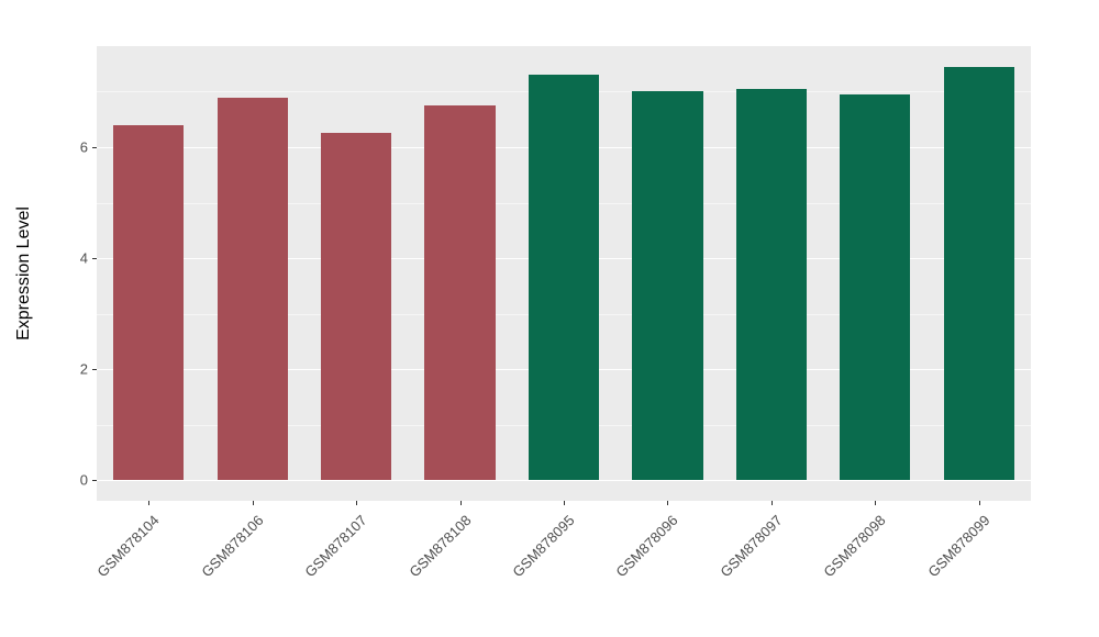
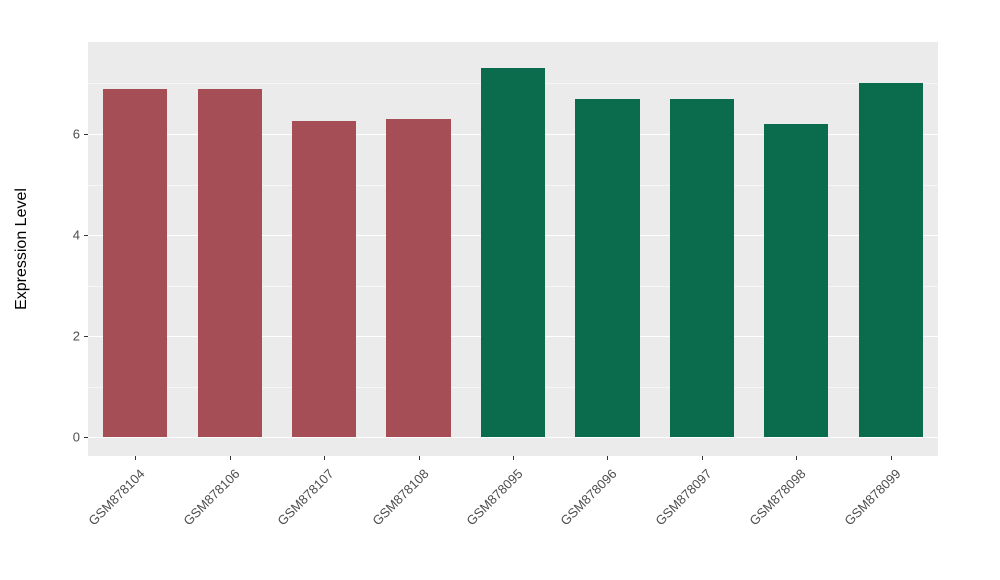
GSM878104: 6.4 -> 6.9
GSM878108: 6.8 -> 6.3
GSM878096: 7.0 -> 6.7
GSM878097: 7.0 -> 6.7
GSM878098: 7.0 -> 6.2
GSM878099: 7.5 -> 7.0
